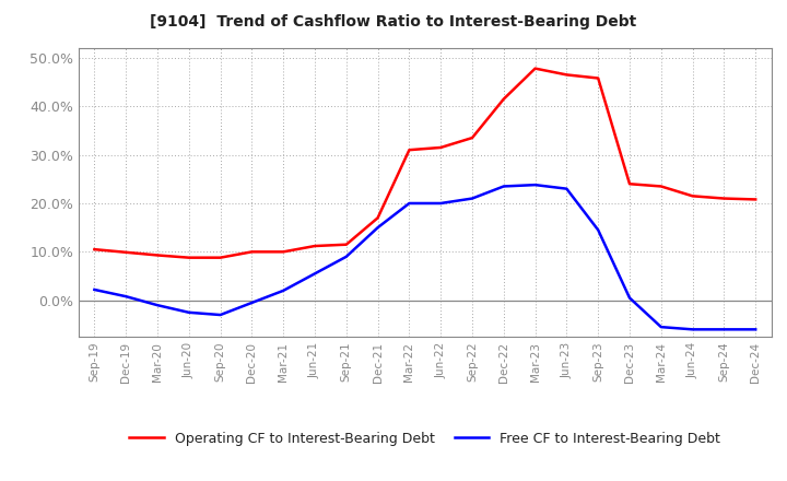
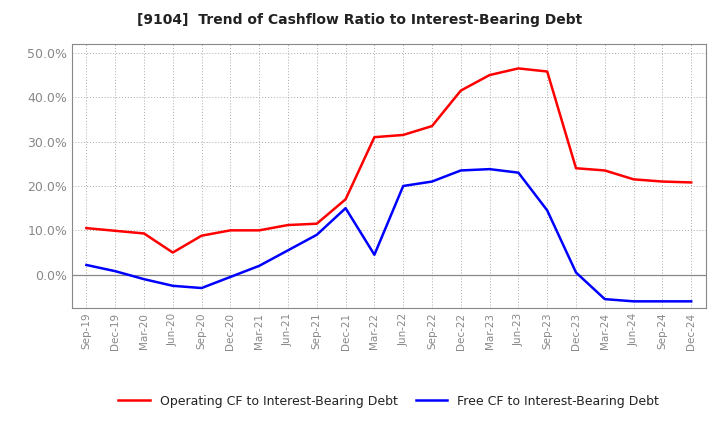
Operating CF to Interest-Bearing Debt/Jun-20: 8.8% -> 5.0%
Free CF to Interest-Bearing Debt/Mar-22: 20.0% -> 4.5%
Operating CF to Interest-Bearing Debt/Mar-23: 47.8% -> 45.0%
